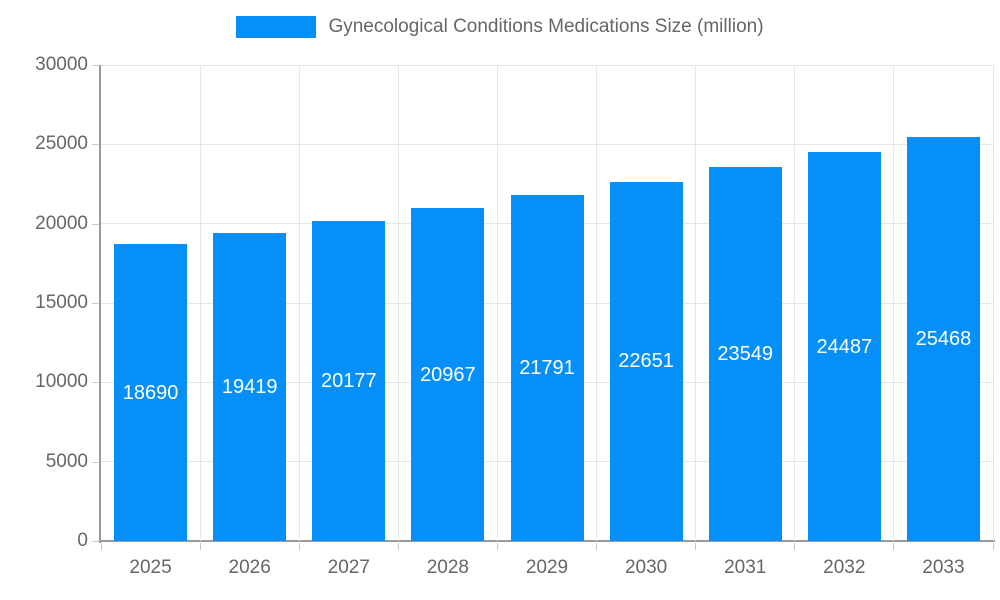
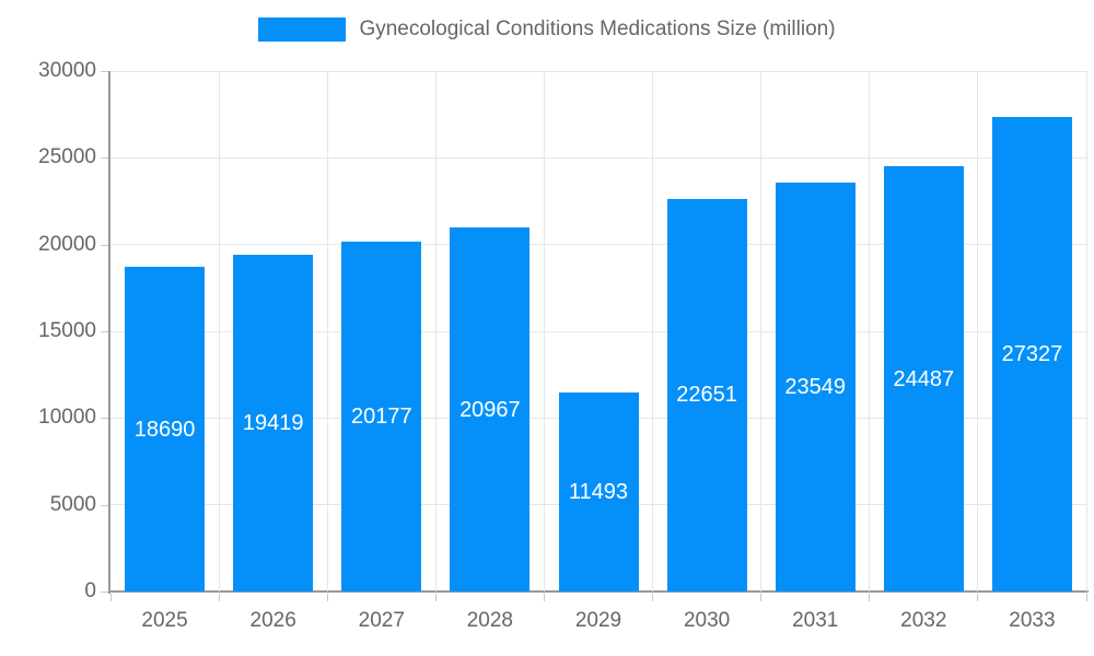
2029: 21791 -> 11493
2033: 25468 -> 27327
